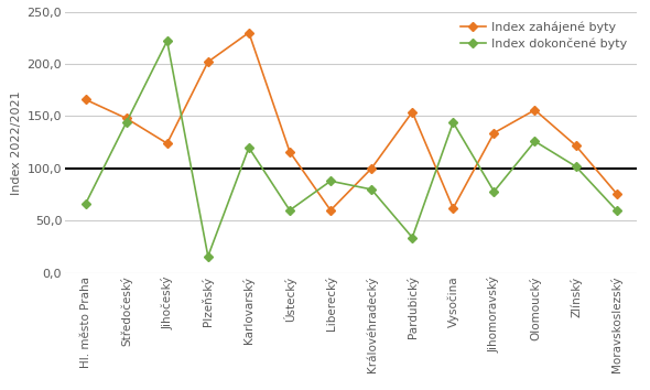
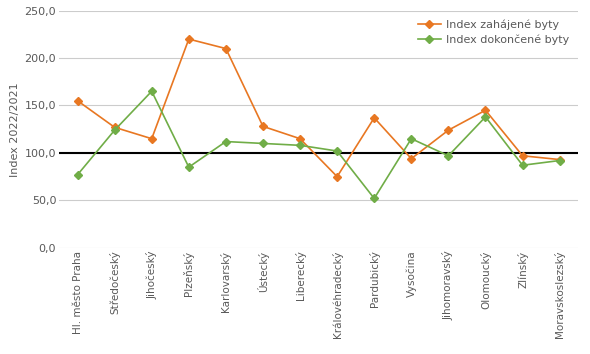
Index zahájené byty/Hl. město Praha: 166 -> 155
Index dokončené byty/Hl. město Praha: 66 -> 77
Index zahájené byty/Středočeský: 148 -> 127
Index dokončené byty/Středočeský: 144 -> 124
Index zahájené byty/Jihočeský: 124 -> 115
Index dokončené byty/Jihočeský: 222 -> 165
Index zahájené byty/Plzeňský: 202 -> 220
Index dokončené byty/Plzeňský: 16 -> 85
Index zahájené byty/Karlovarský: 230 -> 210
Index dokončené byty/Karlovarský: 120 -> 112
Index zahájené byty/Ústecký: 116 -> 128
Index dokončené byty/Ústecký: 60 -> 110
Index zahájené byty/Liberecký: 60 -> 115
Index dokončené byty/Liberecký: 88 -> 108
Index zahájené byty/Královéhradecký: 100 -> 75
Index dokončené byty/Královéhradecký: 80 -> 102
Index zahájené byty/Pardubický: 154 -> 137
Index dokončené byty/Pardubický: 34 -> 52
Index zahájené byty/Vysočina: 62 -> 94
Index dokončené byty/Vysočina: 144 -> 115
Index zahájené byty/Jihomoravský: 134 -> 124
Index dokončené byty/Jihomoravský: 78 -> 97
Index zahájené byty/Olomoucký: 156 -> 145
Index dokončené byty/Olomoucký: 126 -> 138
Index zahájené byty/Zlínský: 122 -> 97
Index dokončené byty/Zlínský: 102 -> 87
Index zahájené byty/Moravskoslezský: 76 -> 93
Index dokončené byty/Moravskoslezský: 60 -> 92
